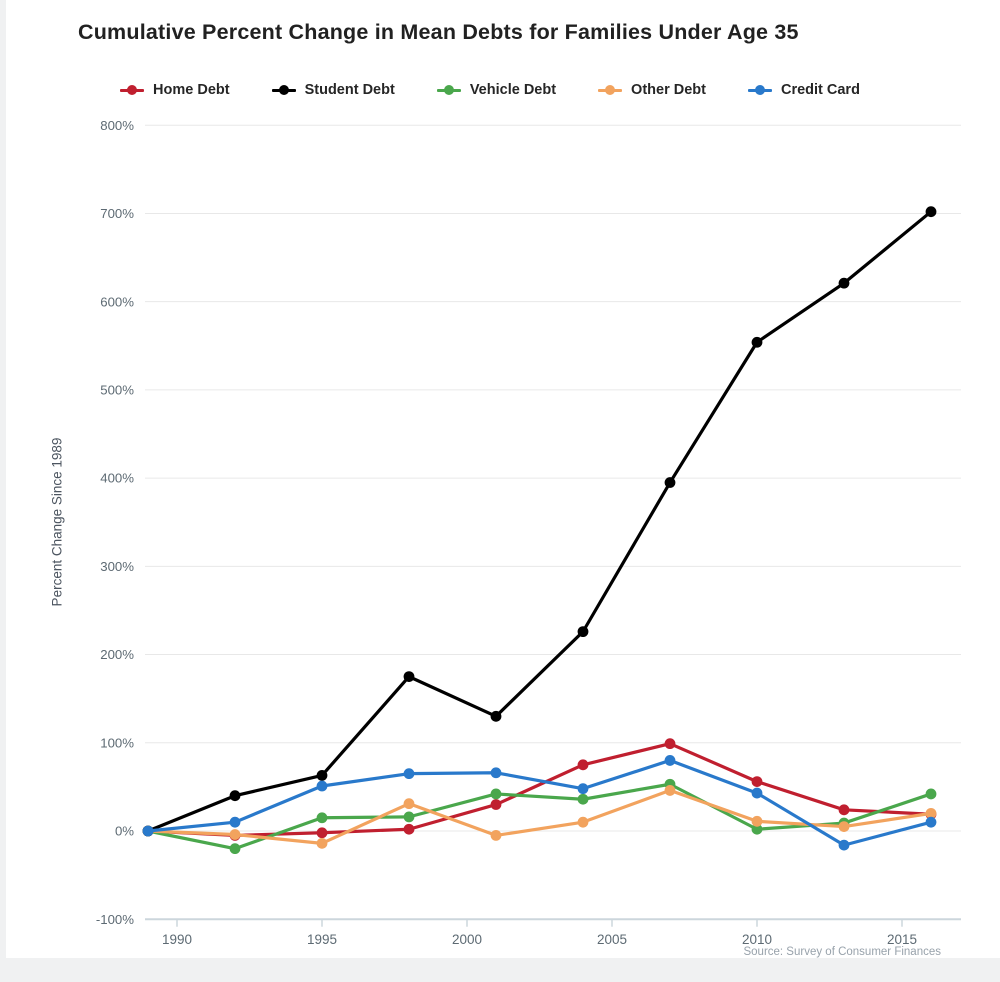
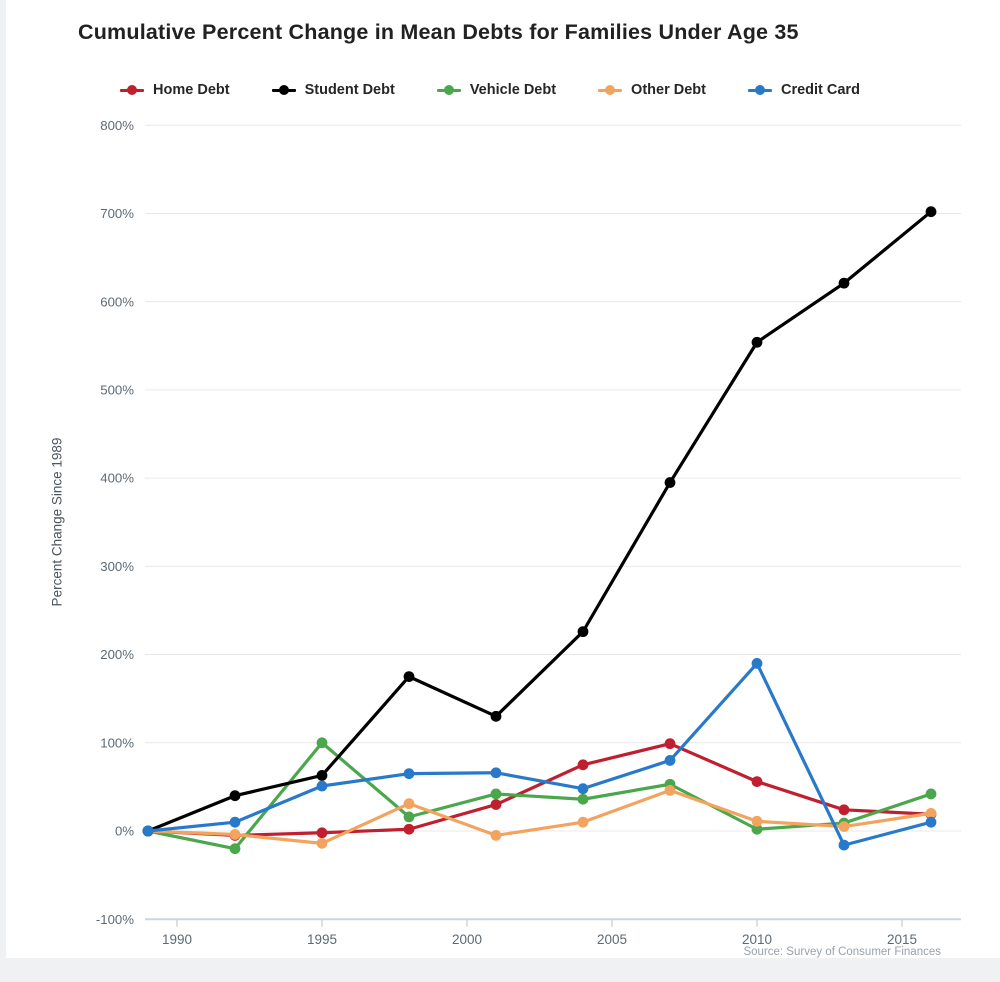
Vehicle Debt/1995: 20% -> 100%
Credit Card/2010: 40% -> 190%
